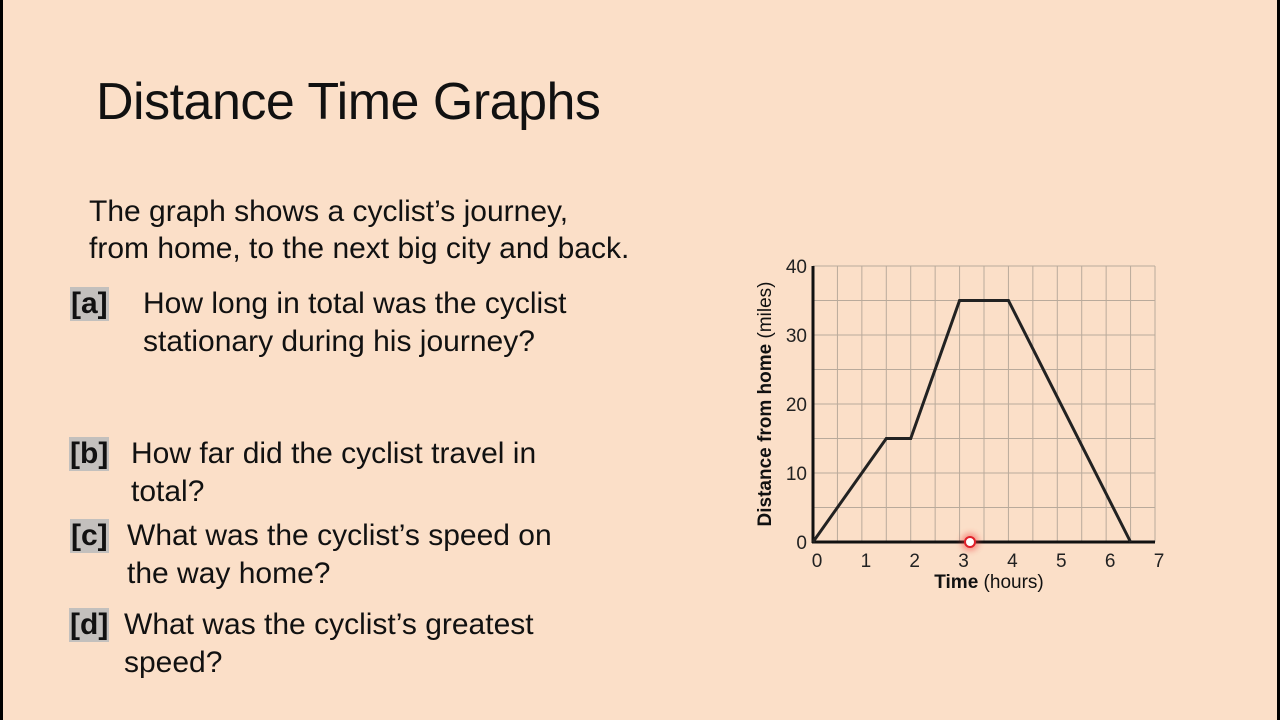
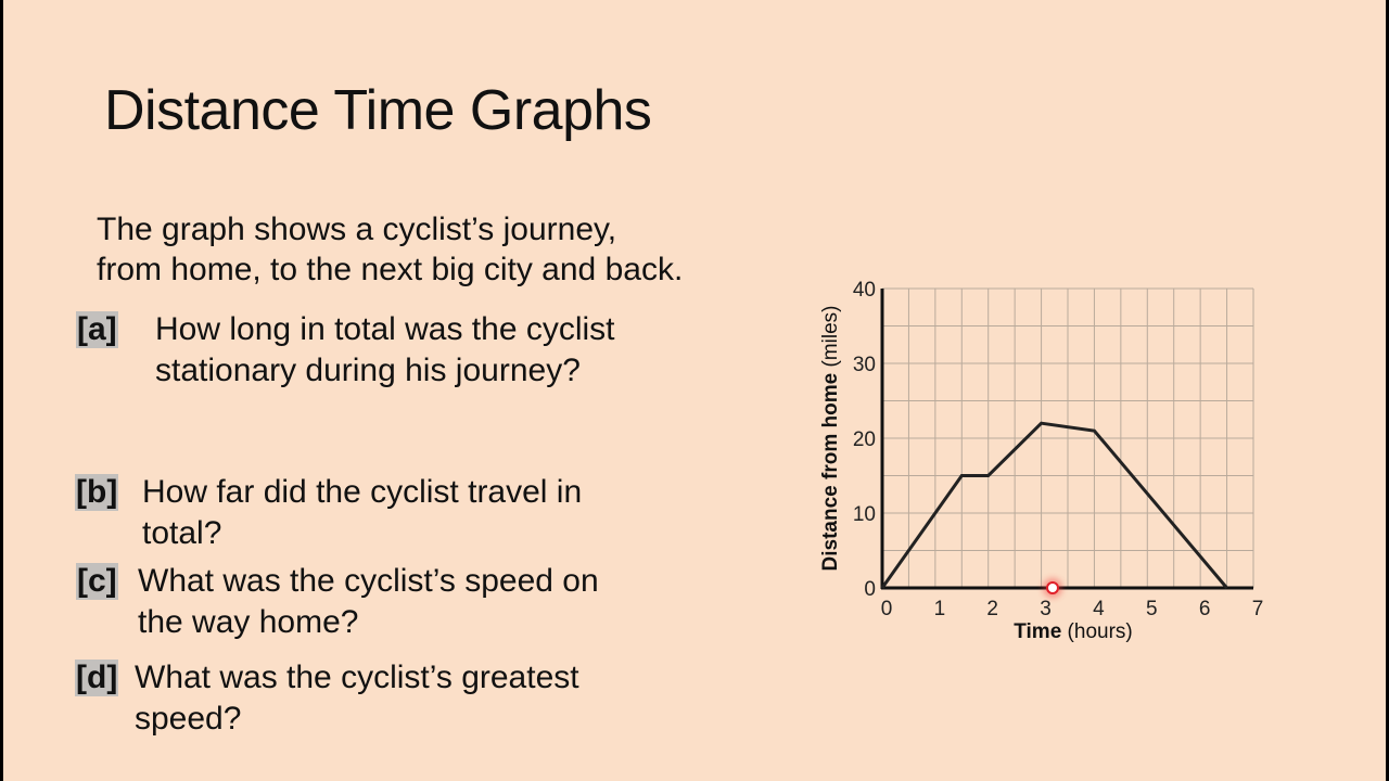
3: 35 -> 22
4: 35 -> 21
